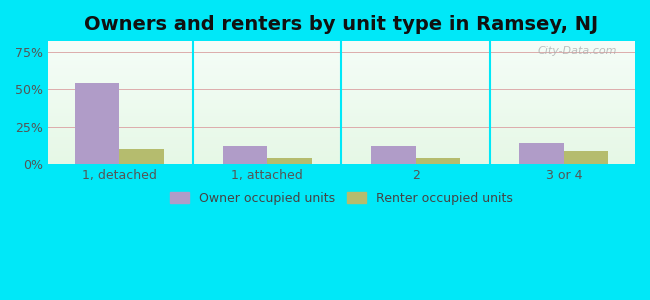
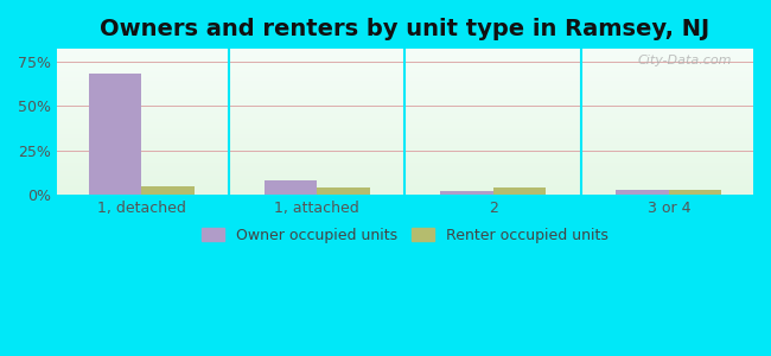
Owner occupied units/1, detached: 54% -> 68%
Renter occupied units/1, detached: 10% -> 5%
Owner occupied units/1, attached: 12% -> 8%
Owner occupied units/2: 12% -> 2%
Owner occupied units/3 or 4: 14% -> 3%
Renter occupied units/3 or 4: 9% -> 3%
